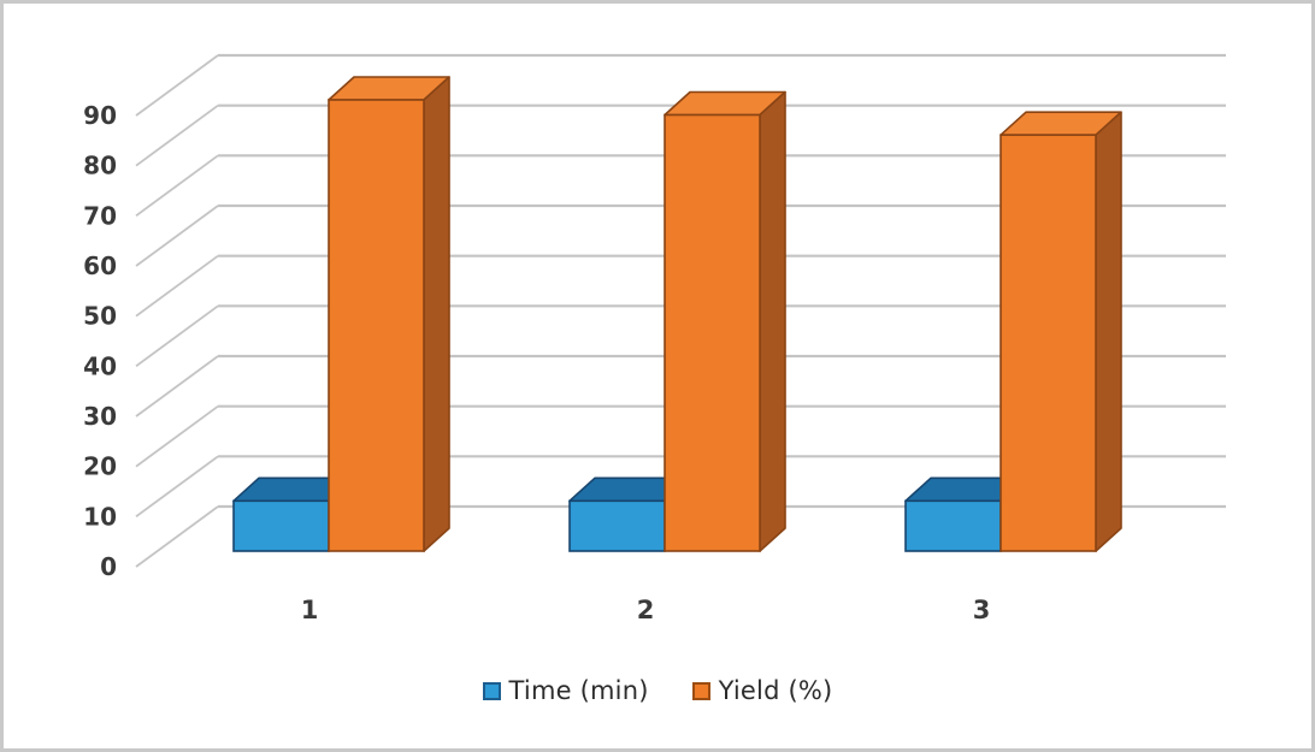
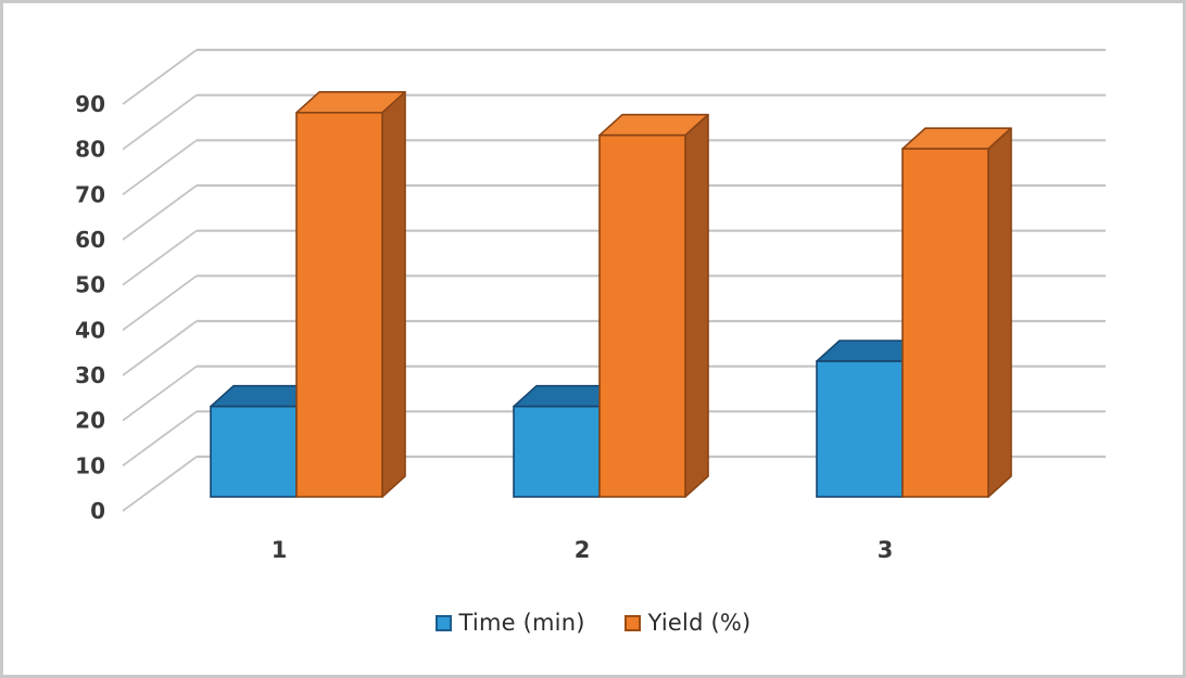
Time (min)/1: 10 -> 20
Yield (%)/1: 90 -> 85
Time (min)/2: 10 -> 20
Yield (%)/2: 87 -> 80
Time (min)/3: 10 -> 30
Yield (%)/3: 83 -> 77
